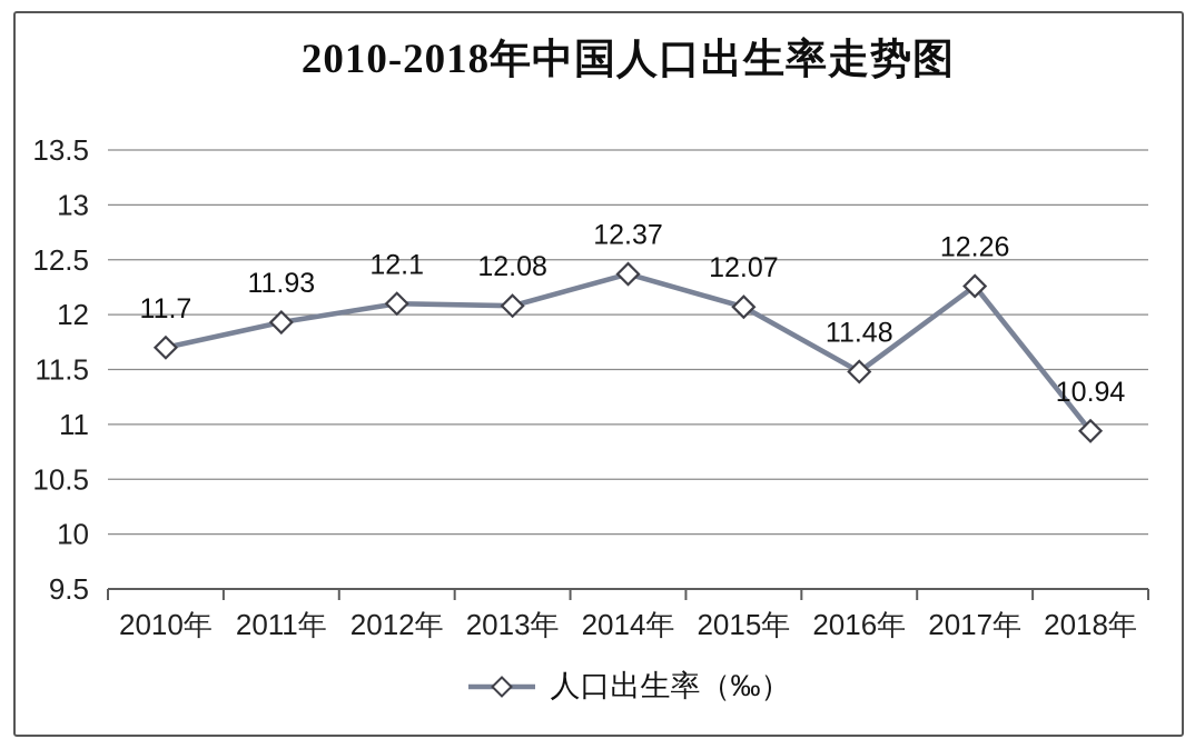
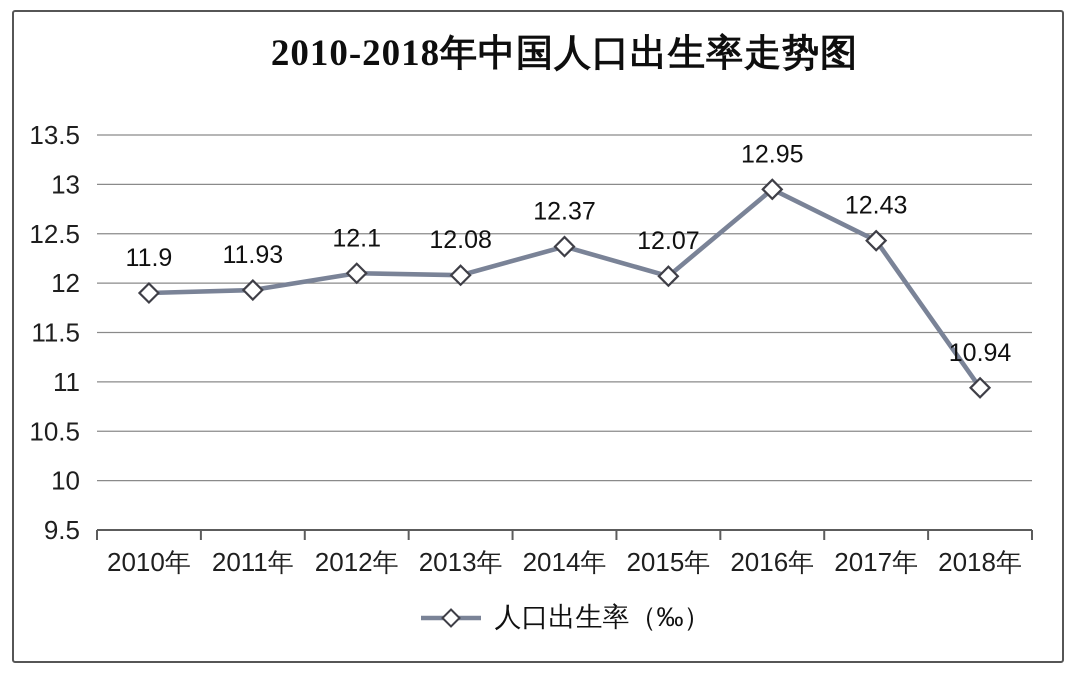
2010年: 11.7 -> 11.9
2016年: 11.48 -> 12.95
2017年: 12.26 -> 12.43
